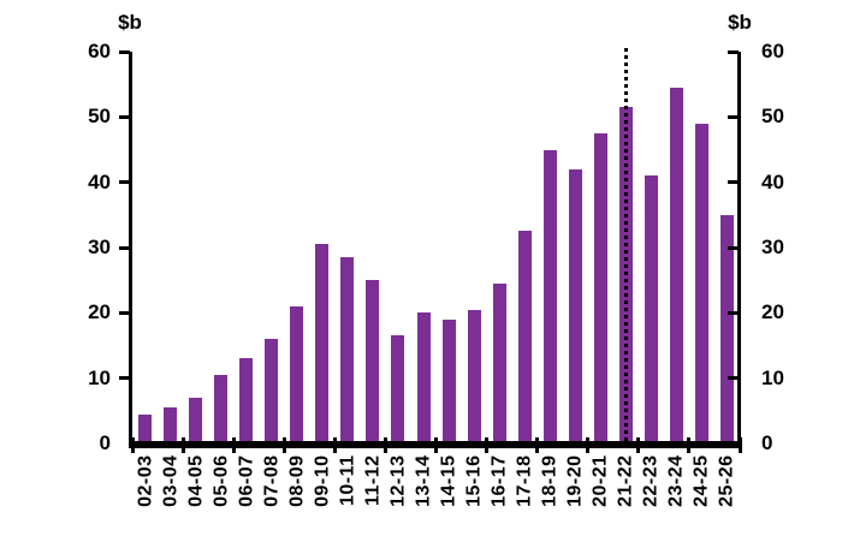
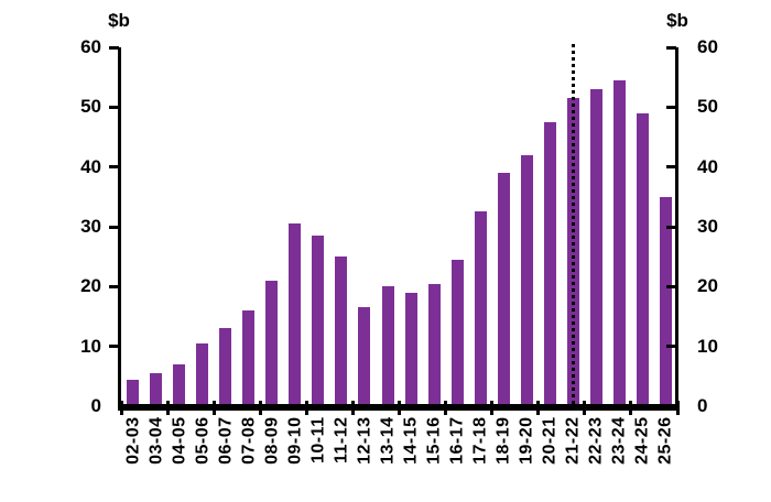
18-19: 45 -> 39
22-23: 41 -> 53
